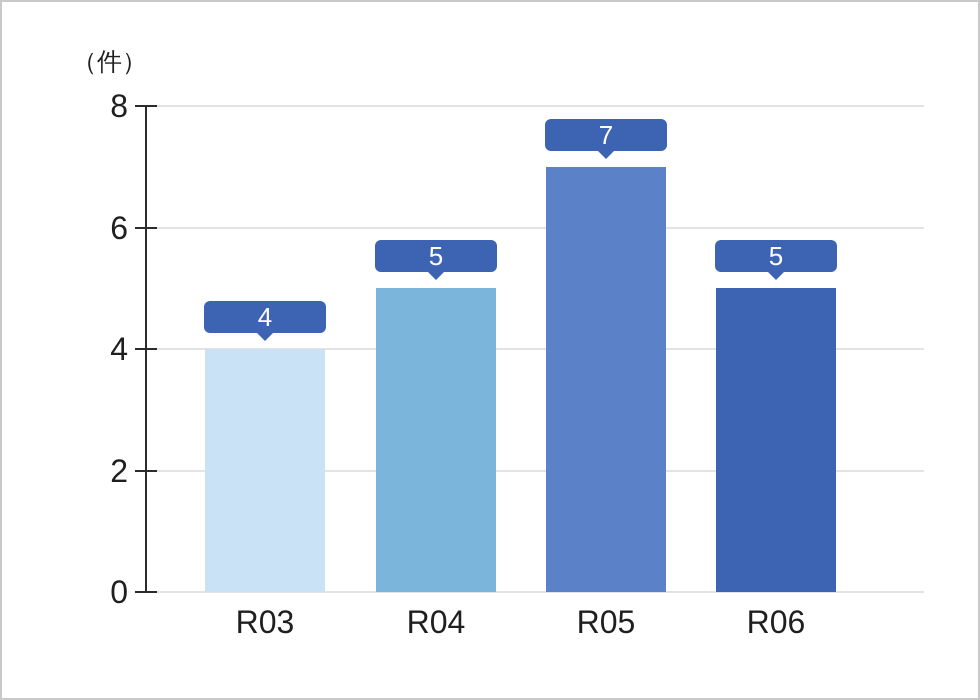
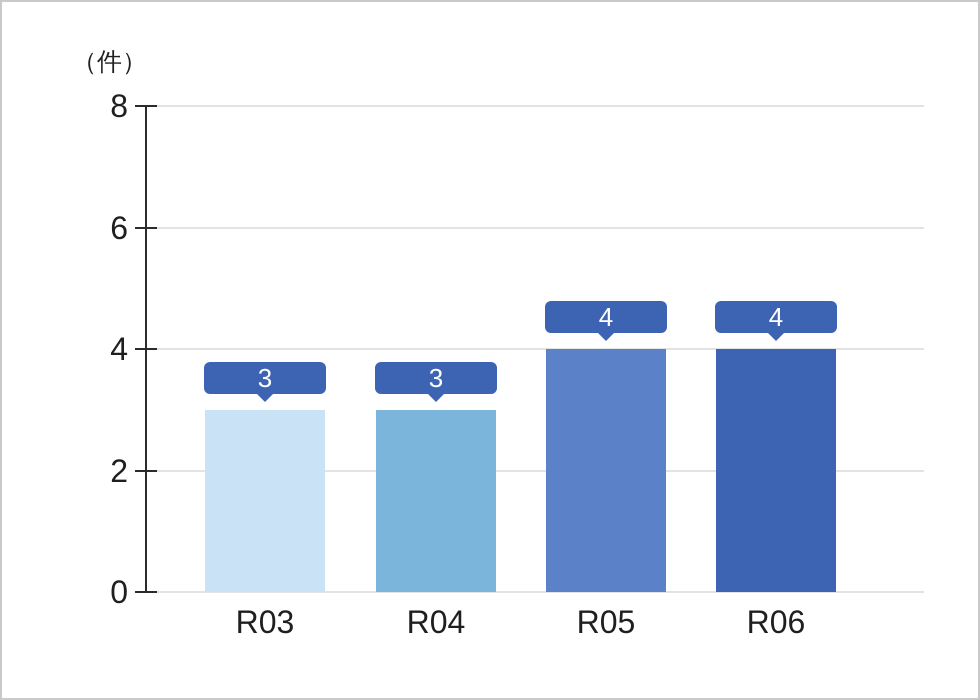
R03: 4 -> 3
R04: 5 -> 3
R05: 7 -> 4
R06: 5 -> 4
